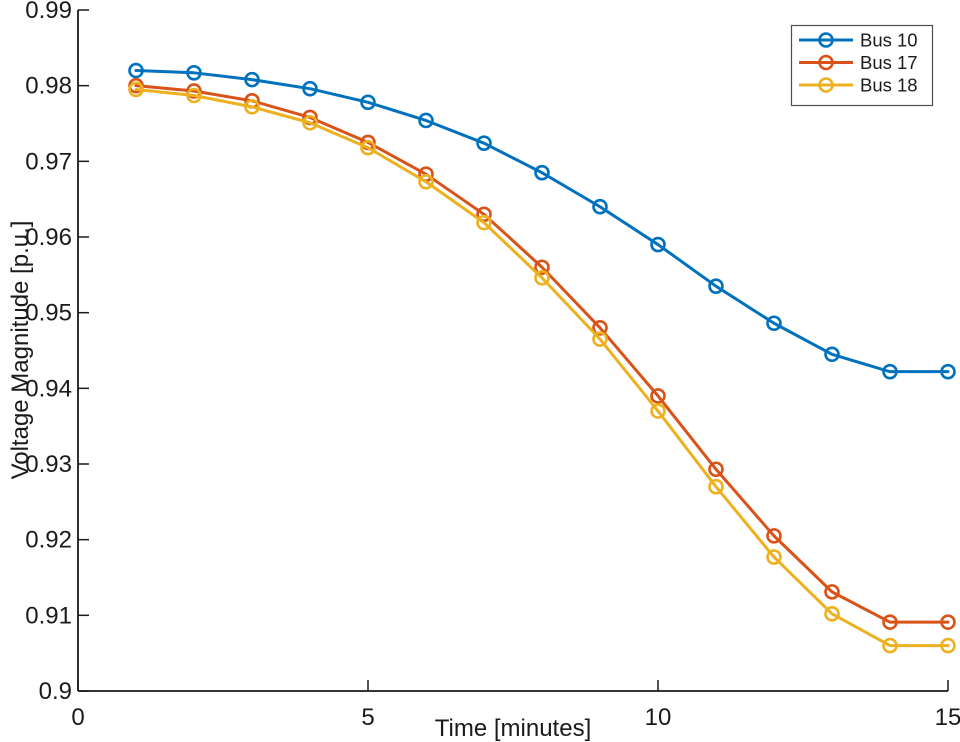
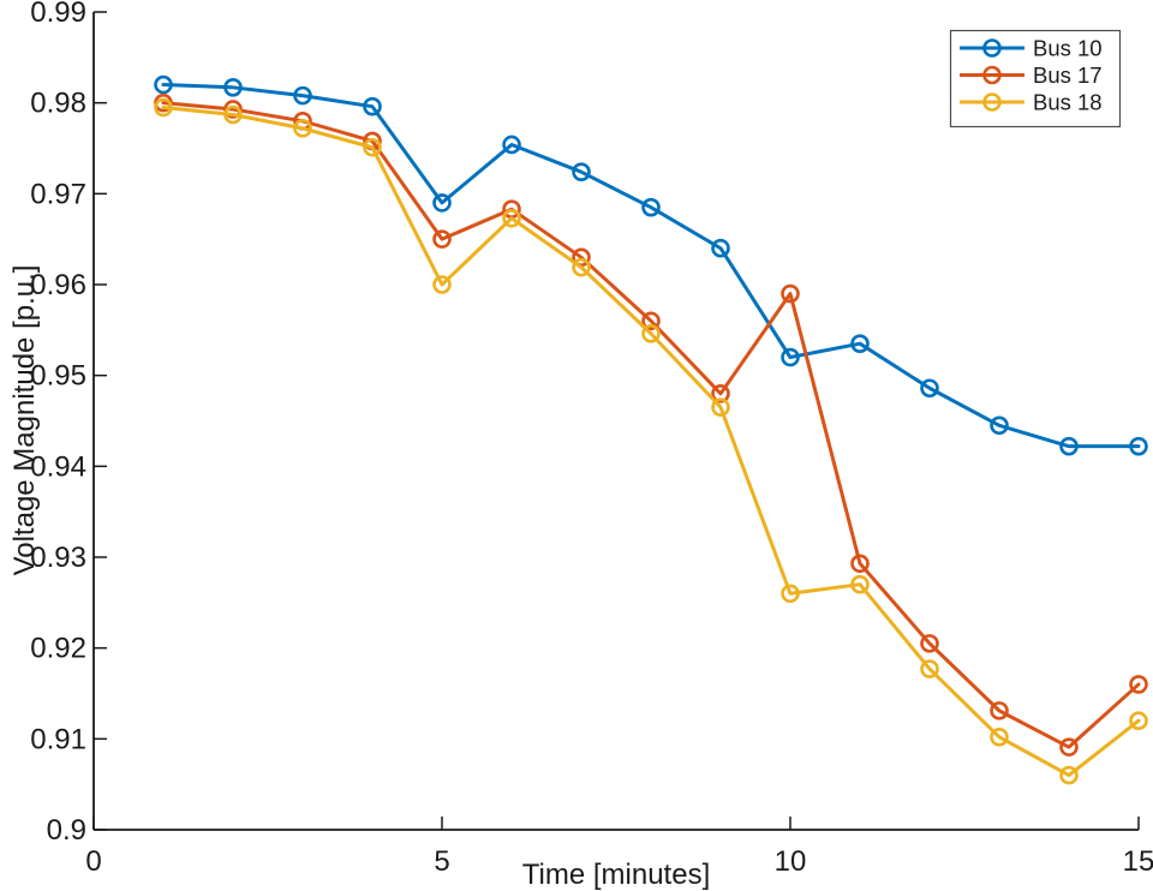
Bus 10/5: 0.978 -> 0.969
Bus 17/5: 0.973 -> 0.965
Bus 18/5: 0.972 -> 0.960
Bus 10/10: 0.959 -> 0.952
Bus 17/10: 0.939 -> 0.959
Bus 18/10: 0.937 -> 0.926
Bus 17/15: 0.909 -> 0.916
Bus 18/15: 0.906 -> 0.912
